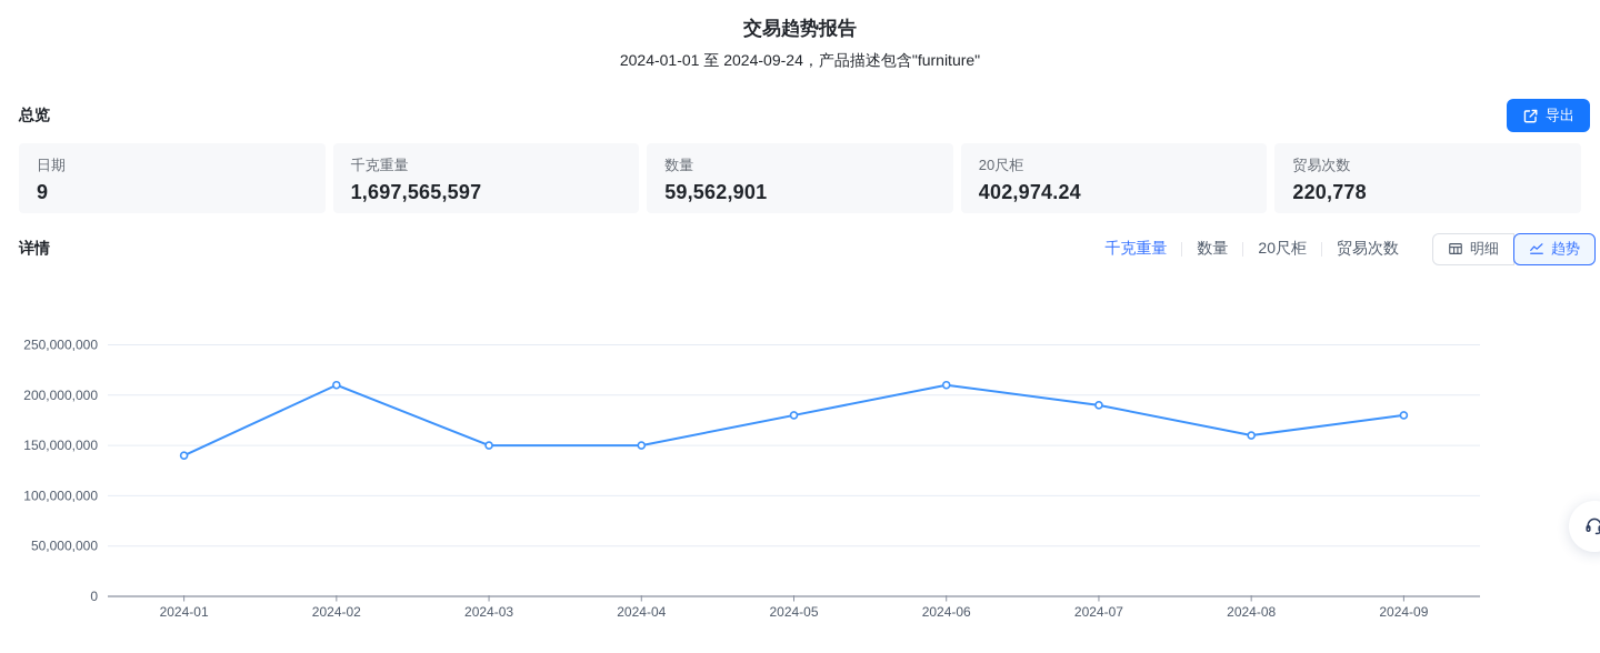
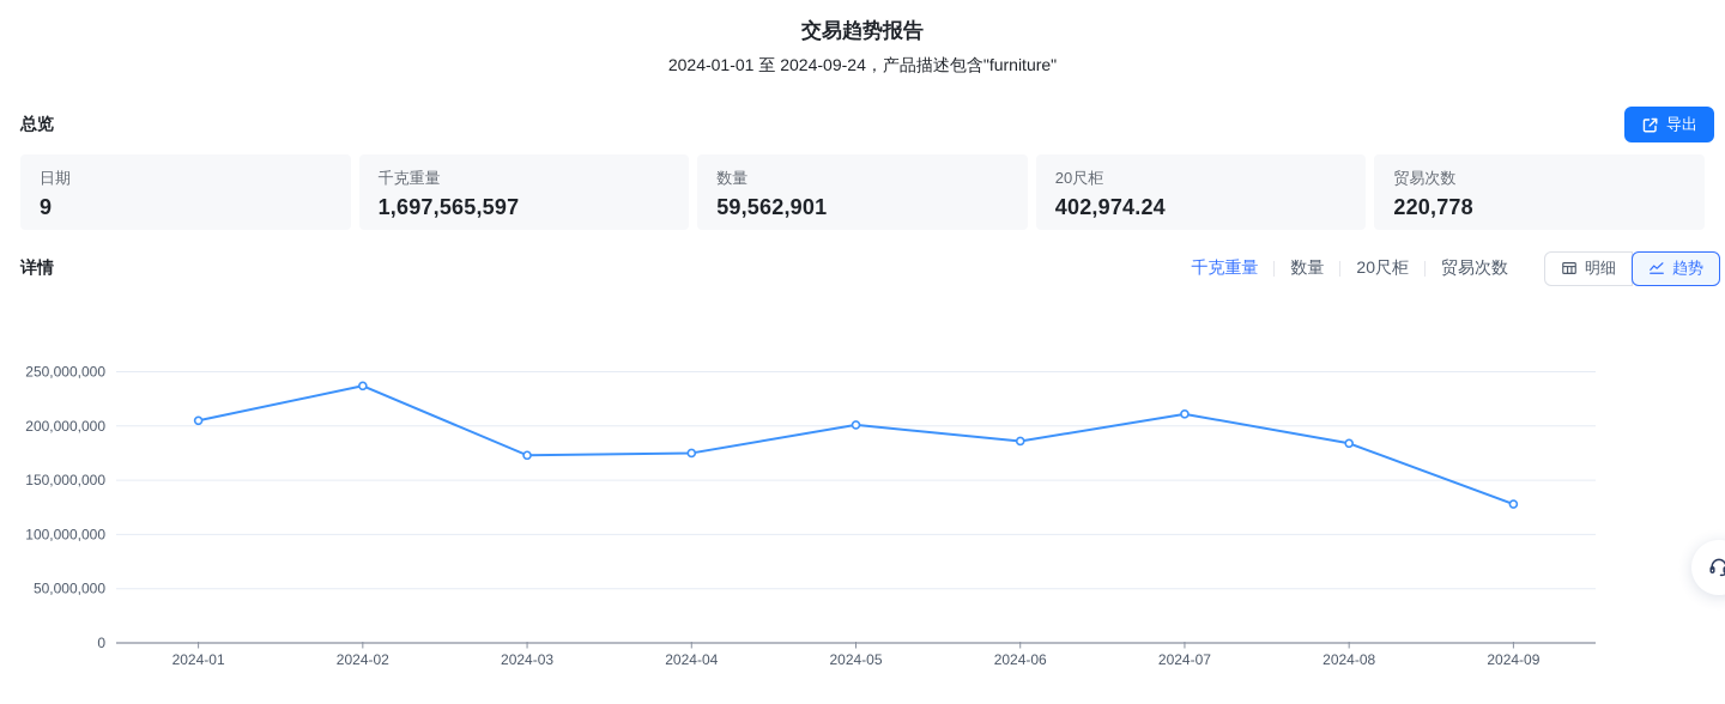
2024-01: 140000000 -> 200000000
2024-02: 210000000 -> 240000000
2024-03: 150000000 -> 170000000
2024-04: 150000000 -> 180000000
2024-05: 180000000 -> 200000000
2024-06: 210000000 -> 190000000
2024-07: 190000000 -> 210000000
2024-08: 160000000 -> 180000000
2024-09: 180000000 -> 130000000
